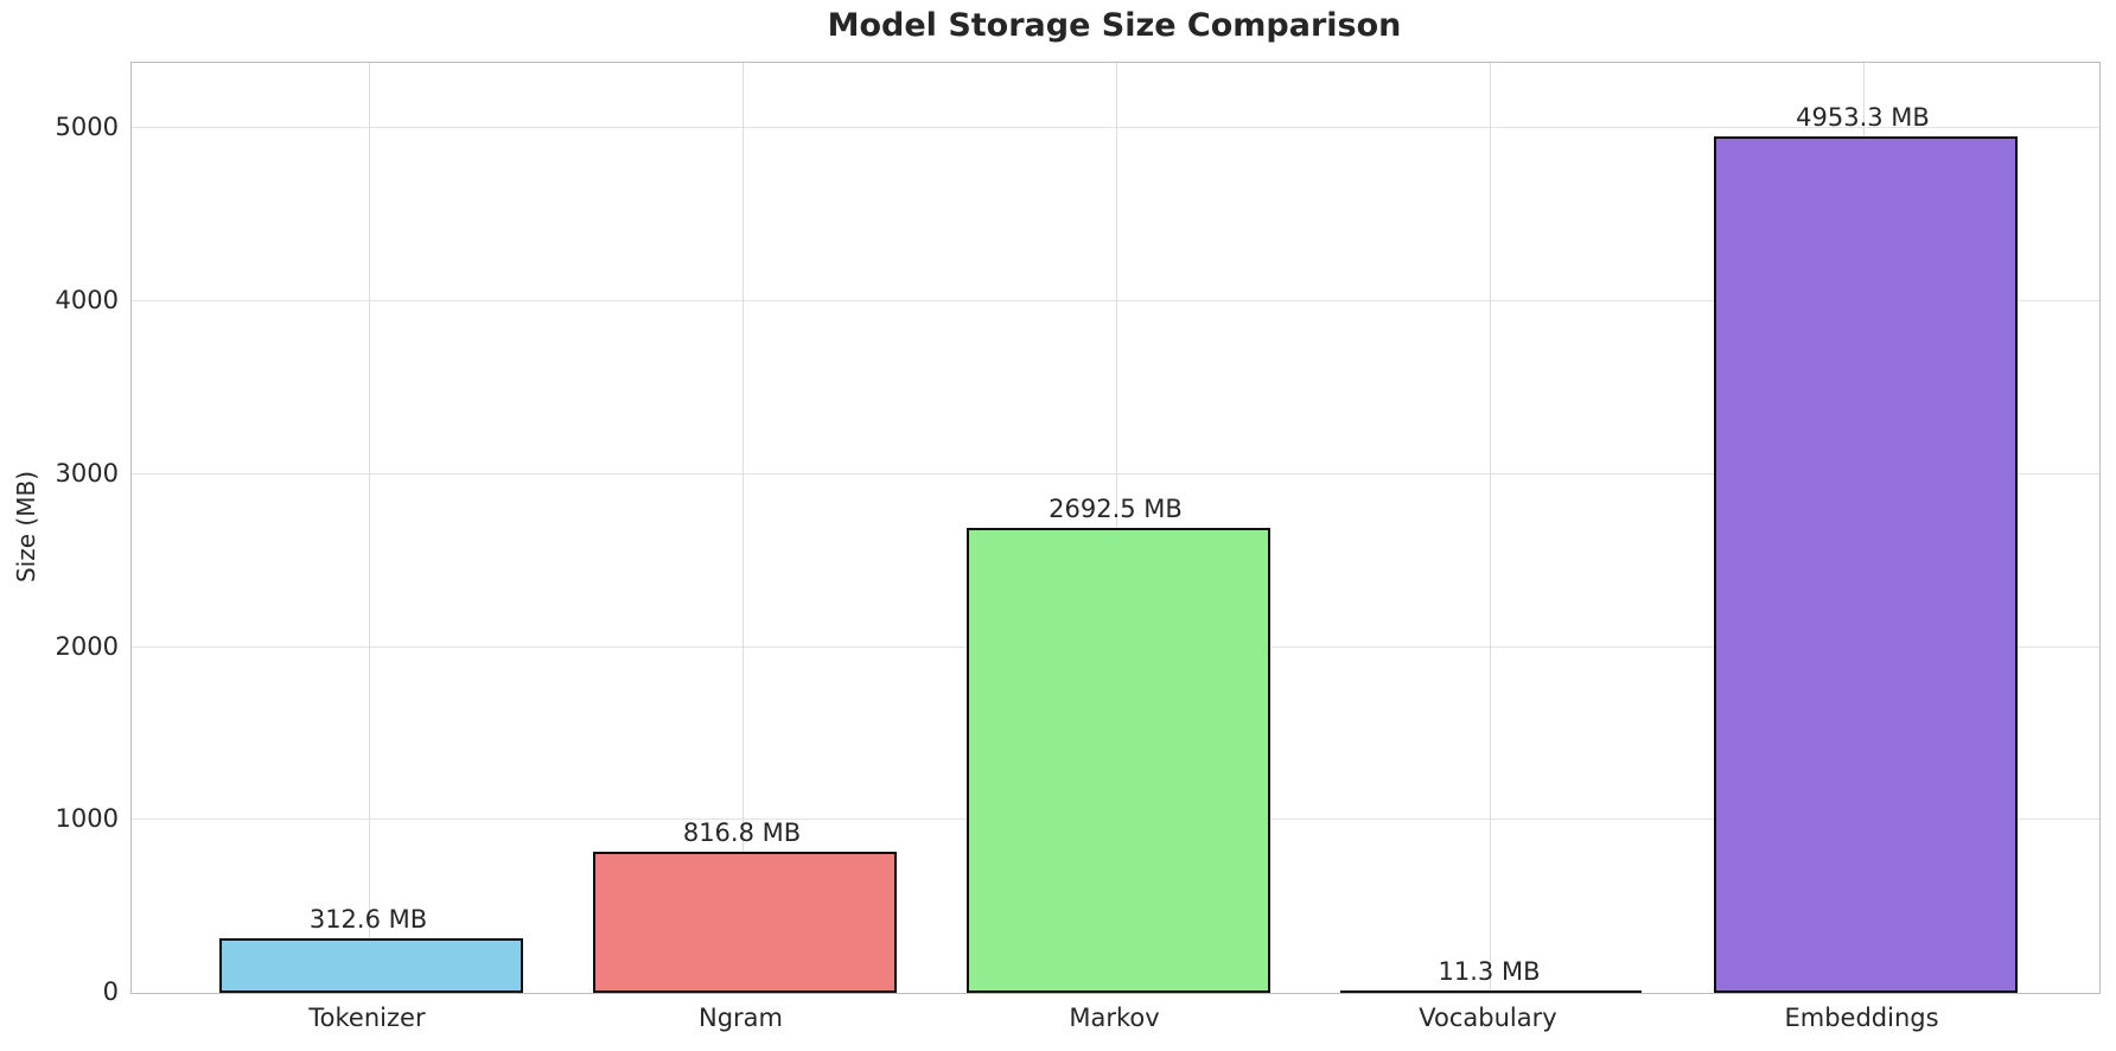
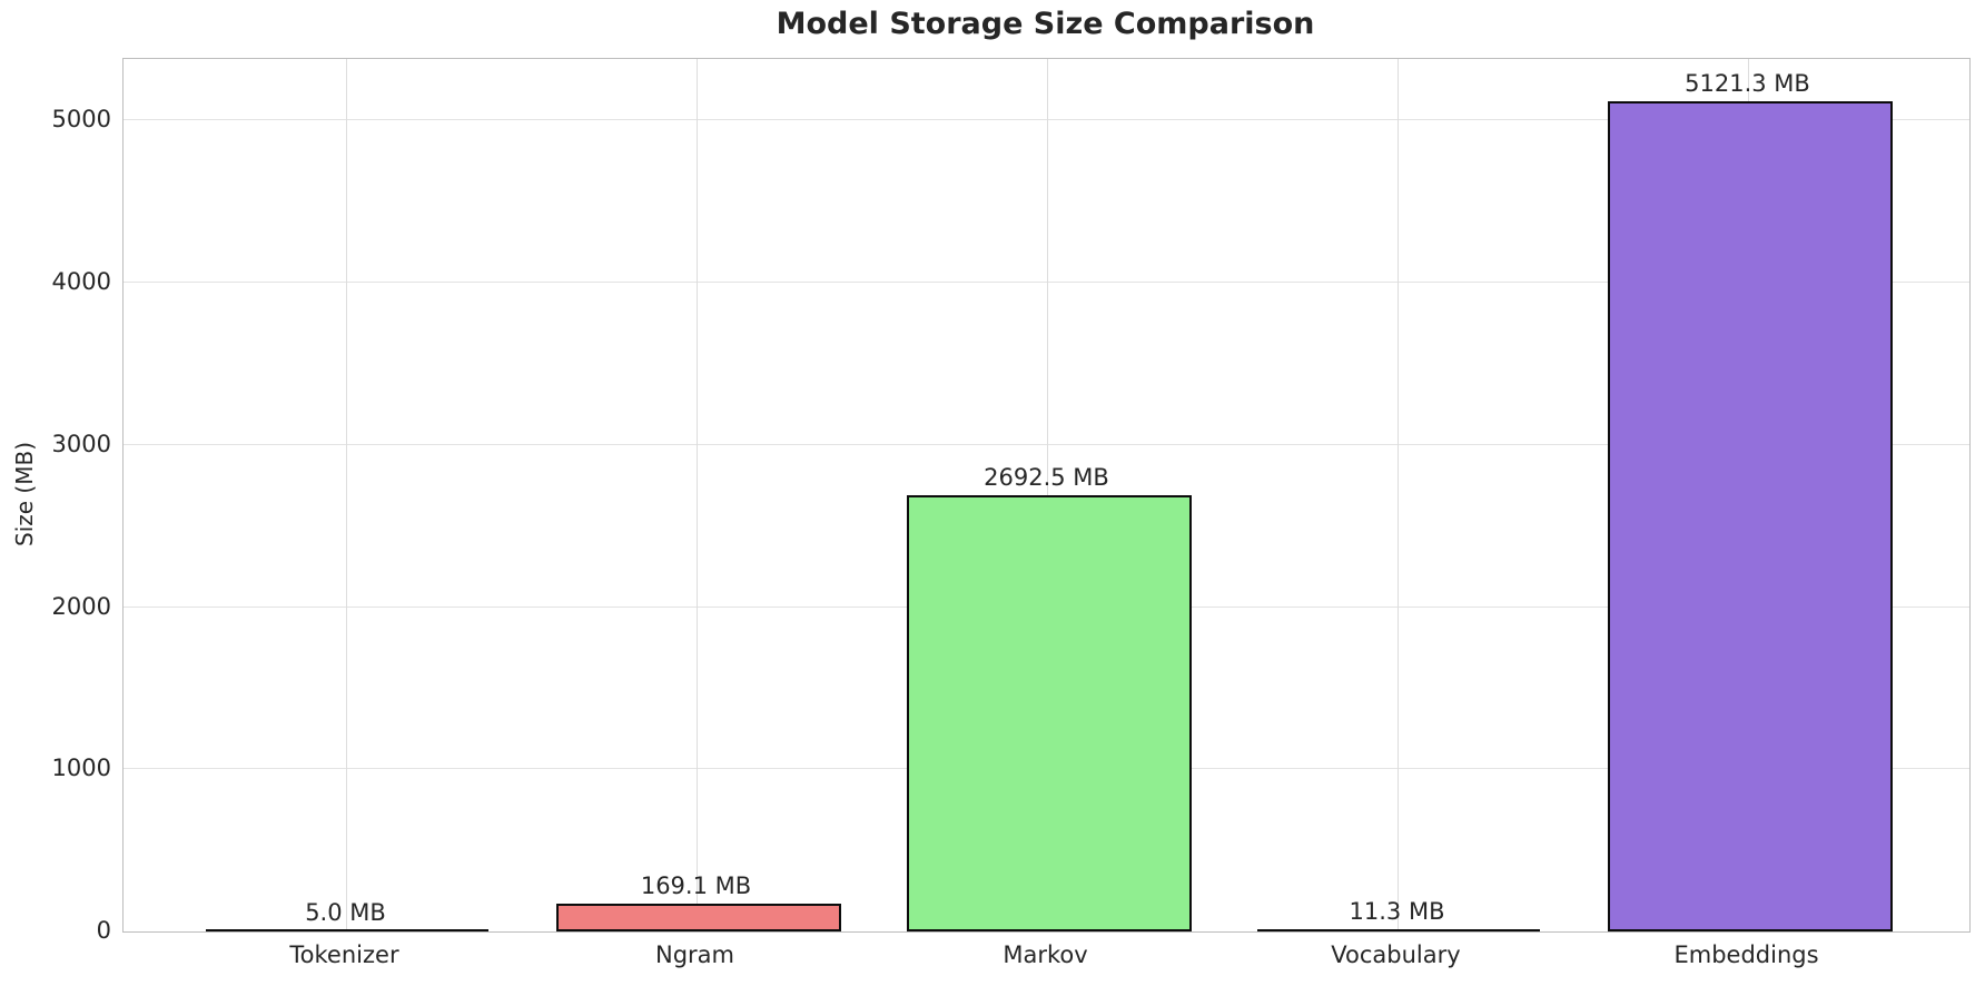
Tokenizer: 312.6 -> 5.0
Ngram: 816.8 -> 169.1
Embeddings: 4953.3 -> 5121.3
